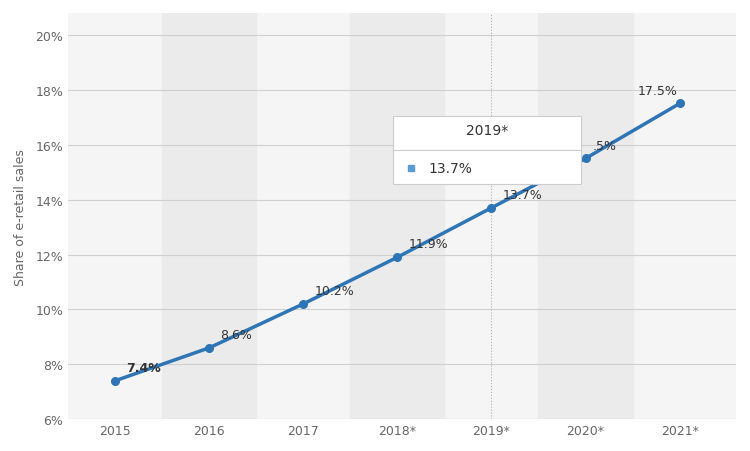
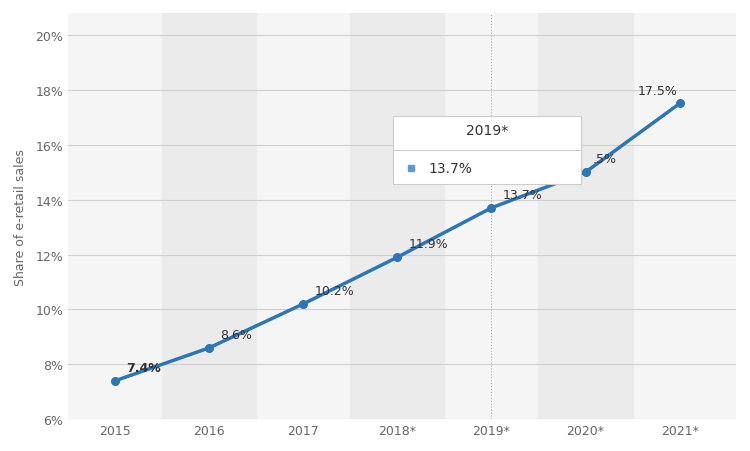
2020*: 15.5% -> 15.0%
